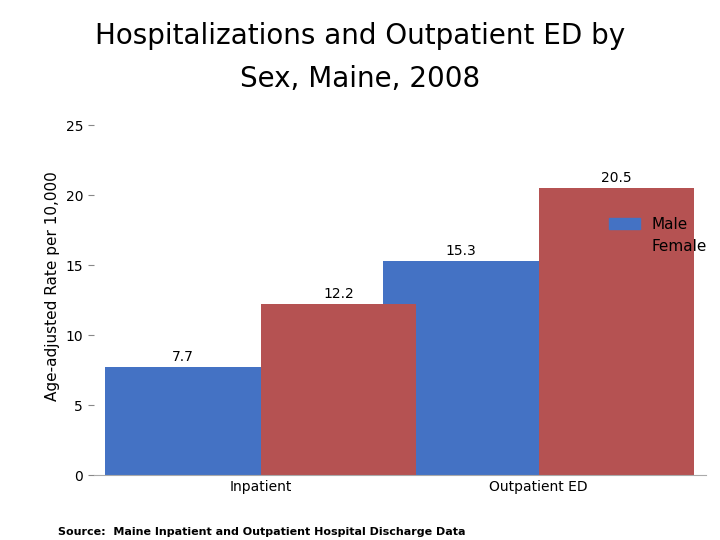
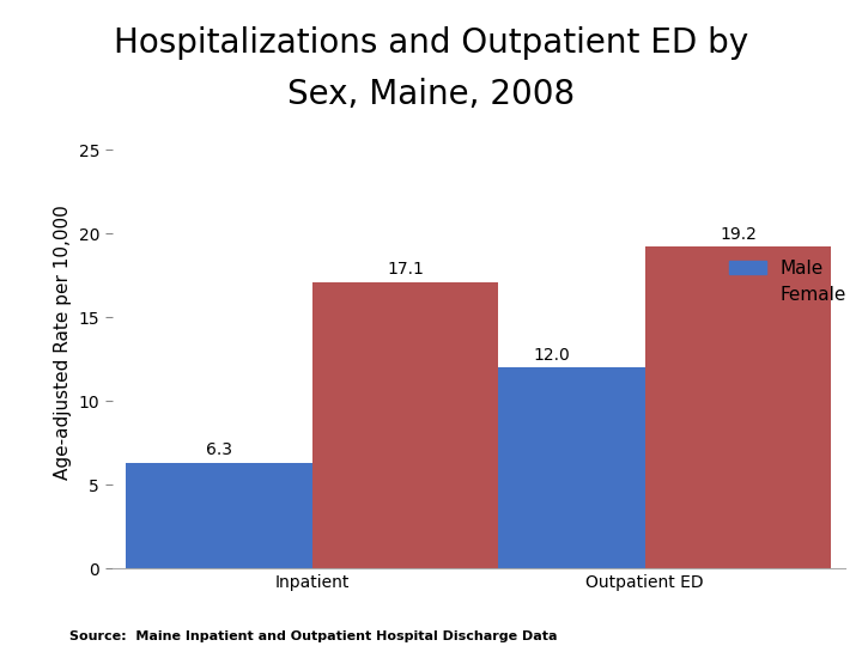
Male/Inpatient: 7.7 -> 6.3
Female/Inpatient: 12.2 -> 17.1
Male/Outpatient ED: 15.3 -> 12.0
Female/Outpatient ED: 20.5 -> 19.2
